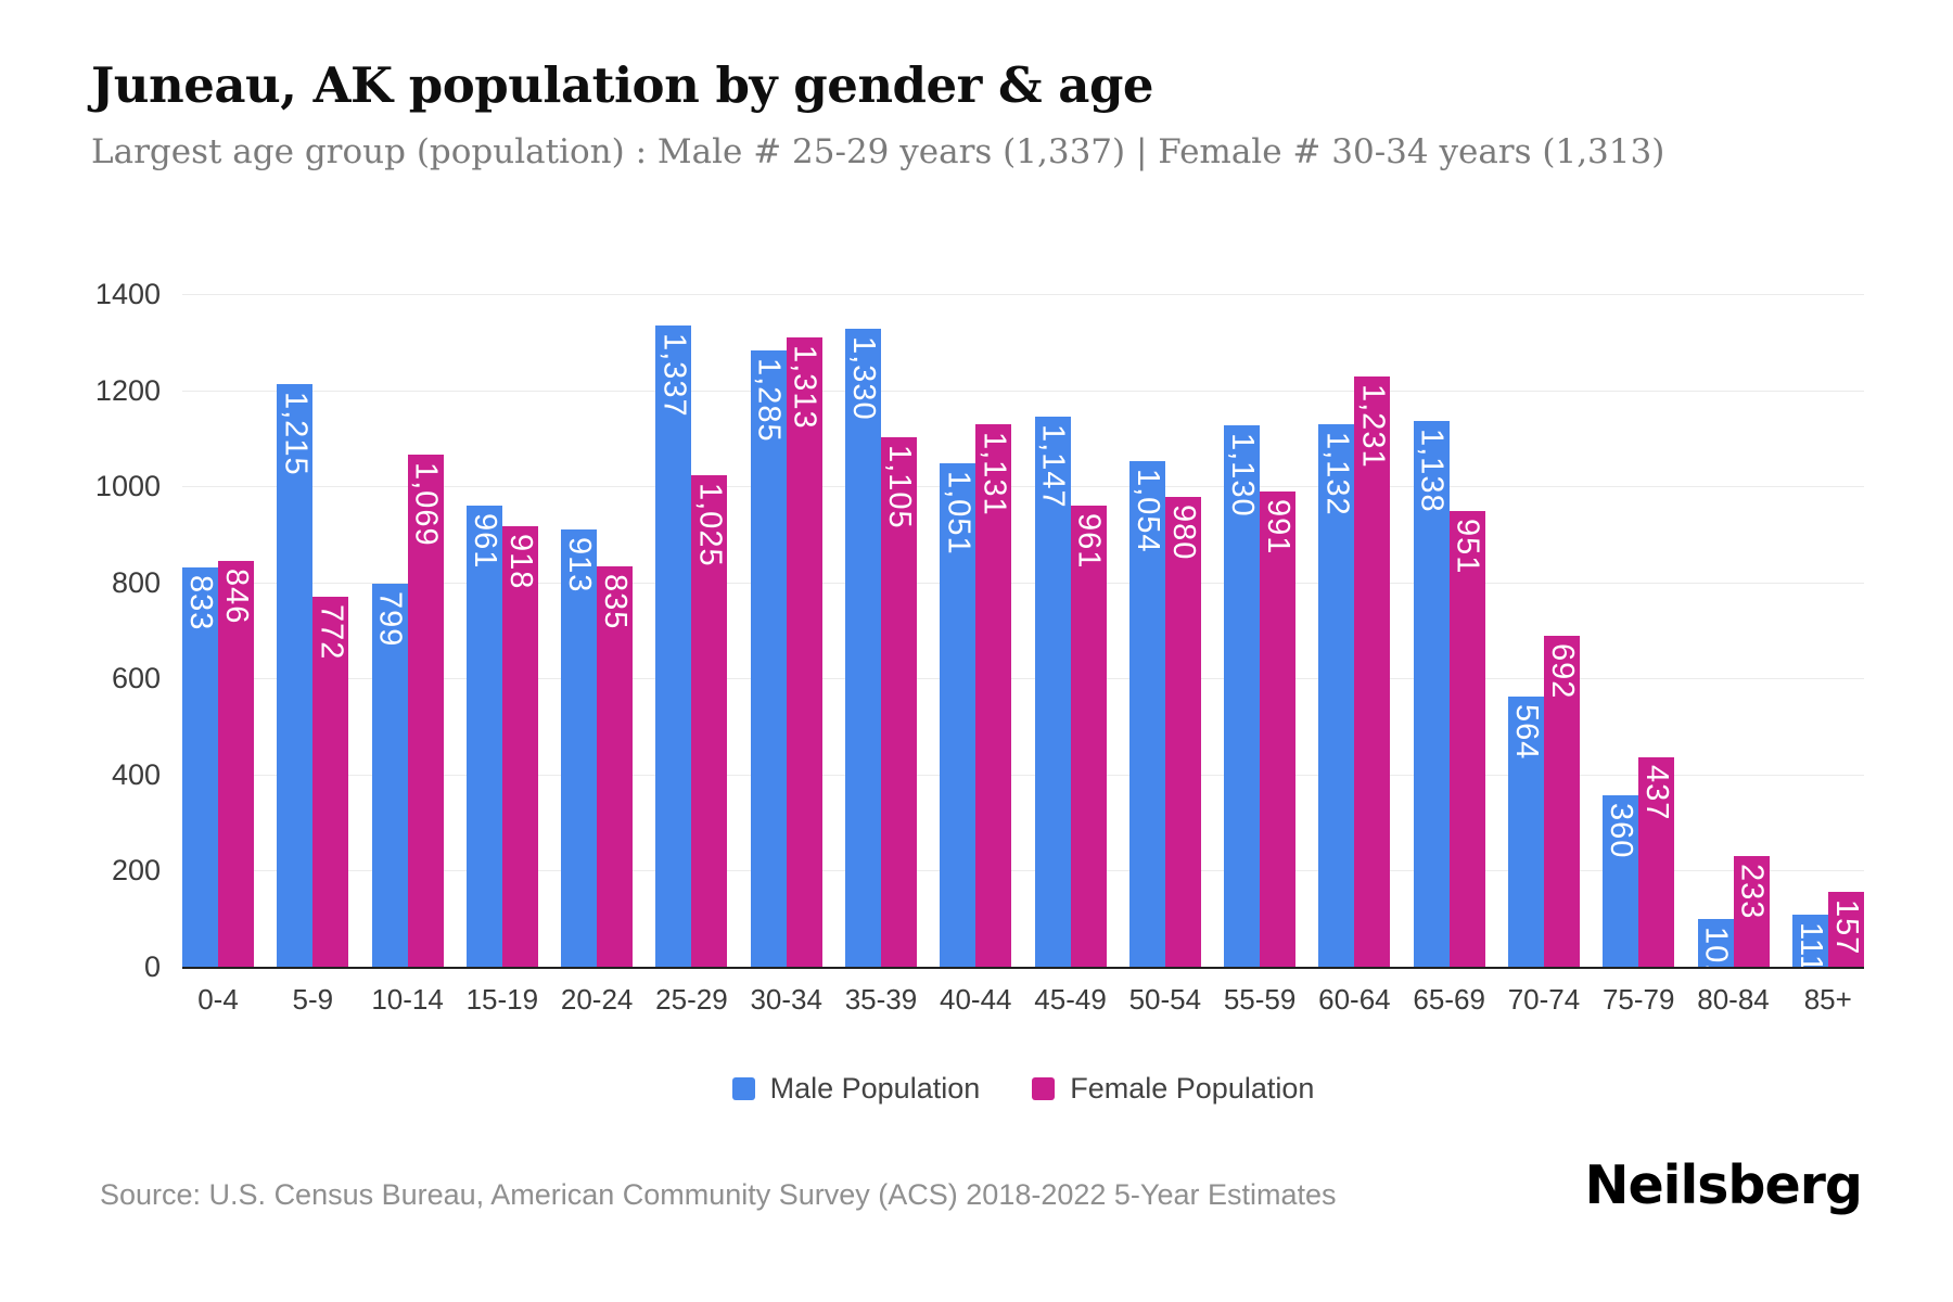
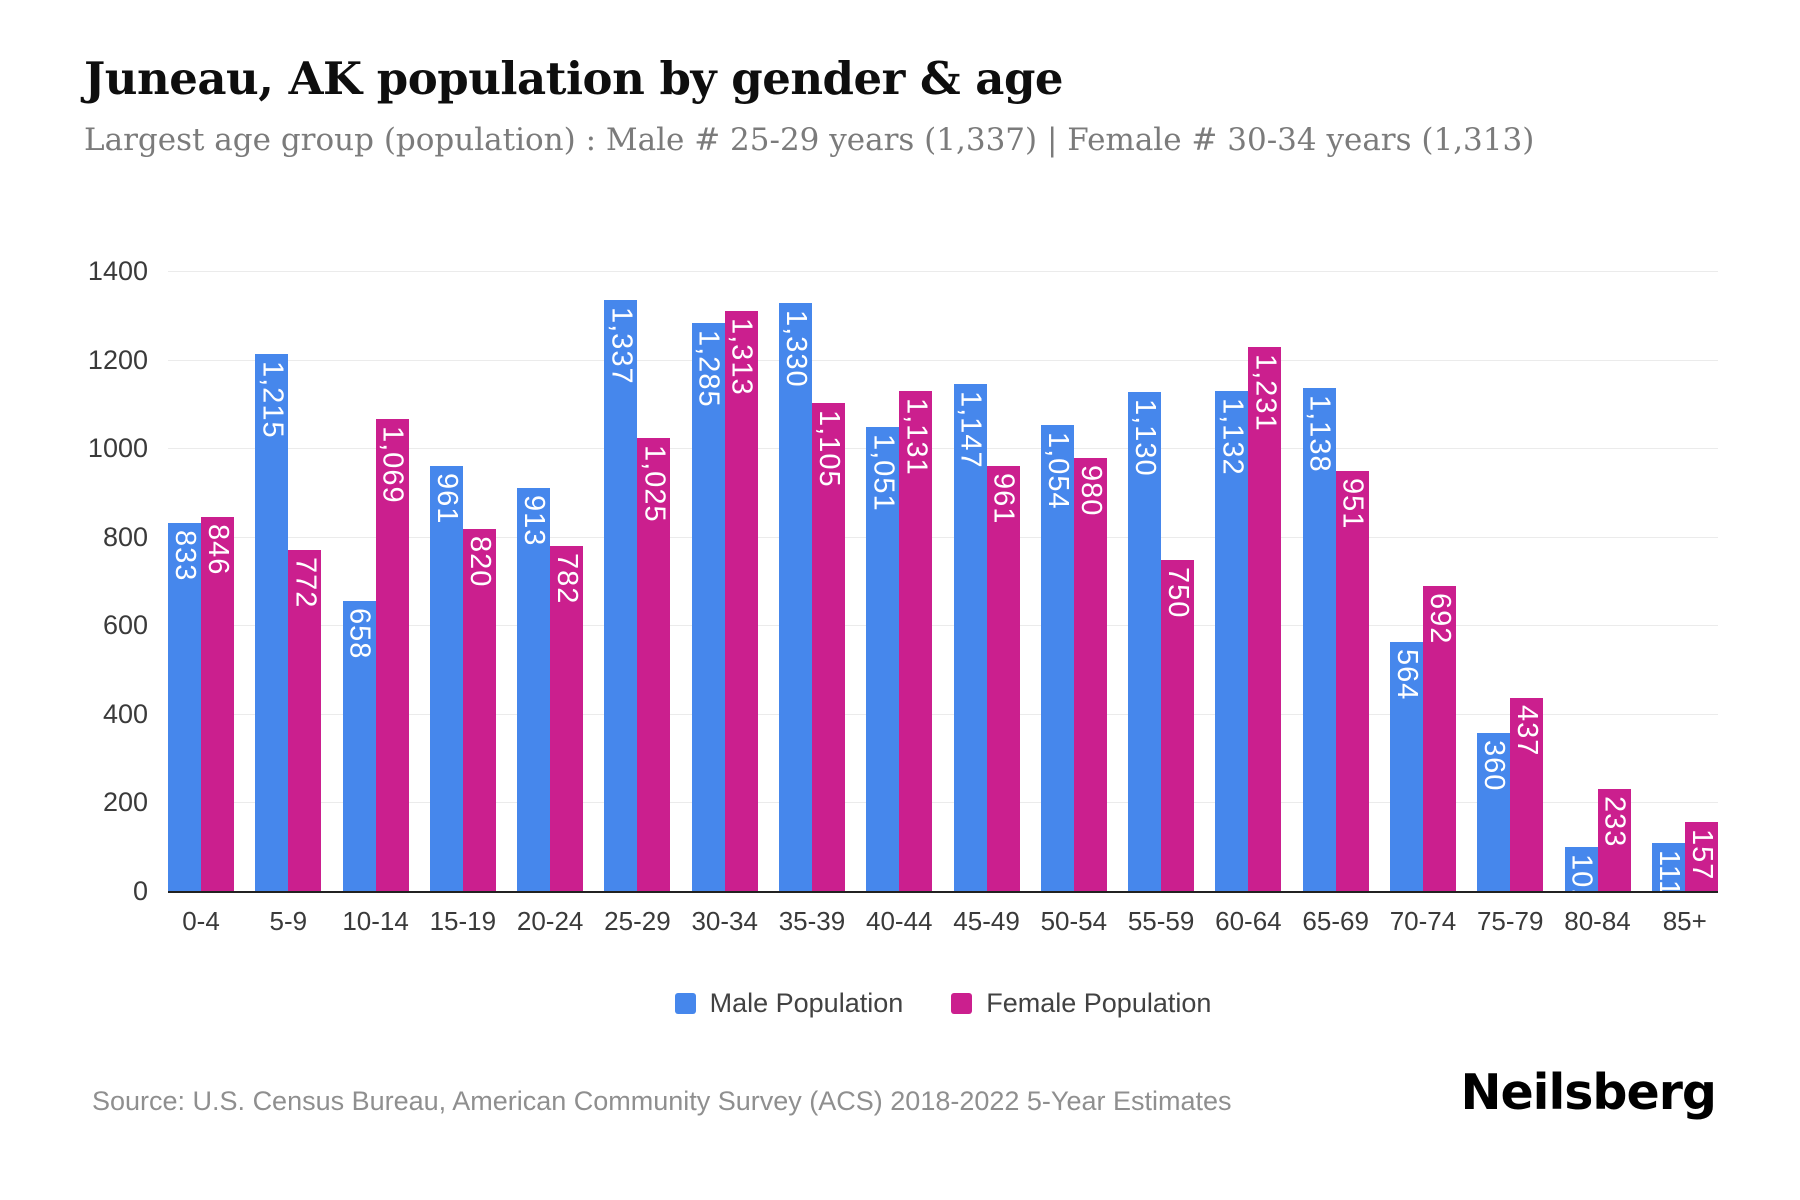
Male Population/10-14: 799 -> 658
Female Population/15-19: 918 -> 820
Female Population/20-24: 835 -> 782
Female Population/55-59: 991 -> 750
